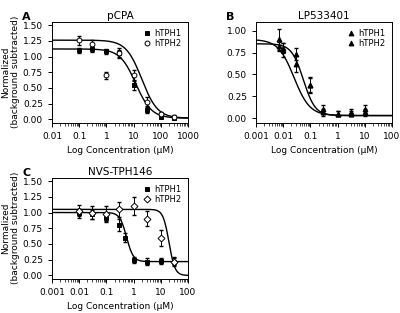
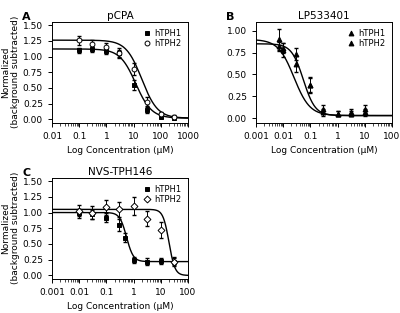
pCPA/hTPH2/1: 0.70 -> 1.15
pCPA/hTPH2/10: 0.70 -> 0.80
NVS-TPH146/hTPH2/0.1: 0.98 -> 1.08
NVS-TPH146/hTPH2/10: 0.60 -> 0.72
